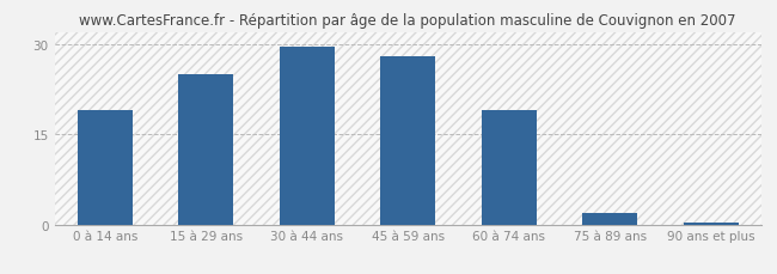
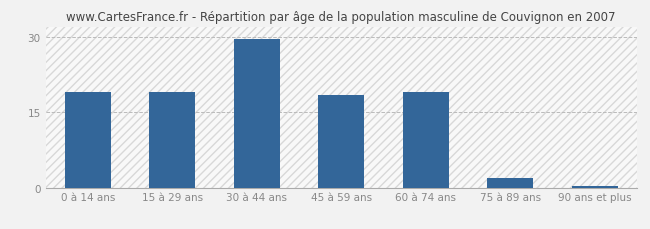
15 à 29 ans: 25.0 -> 19.0
45 à 59 ans: 28.0 -> 18.5
